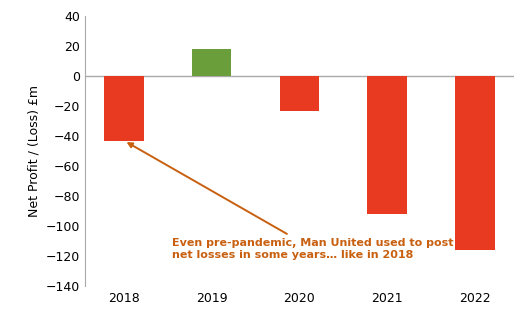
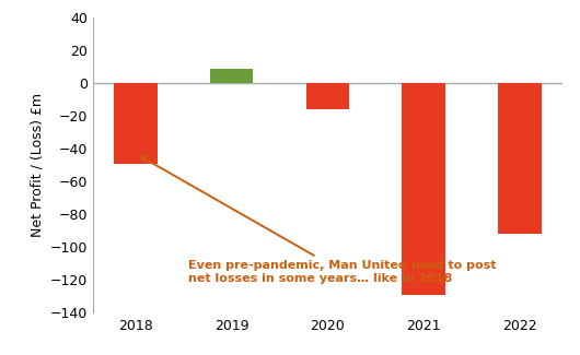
2018: -43 -> -49
2019: 18 -> 9
2020: -23 -> -16
2021: -92 -> -129
2022: -116 -> -92
